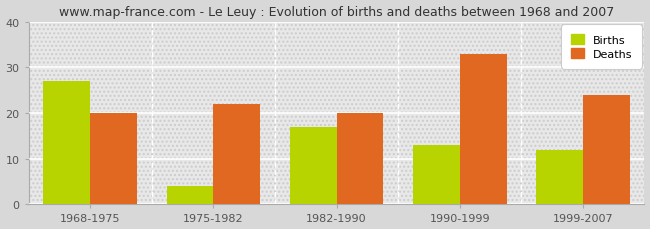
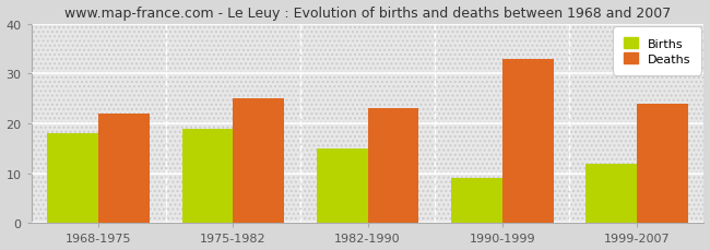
Births/1968-1975: 27 -> 18
Deaths/1968-1975: 20 -> 22
Births/1975-1982: 4 -> 19
Deaths/1975-1982: 22 -> 25
Births/1982-1990: 17 -> 15
Deaths/1982-1990: 20 -> 23
Births/1990-1999: 13 -> 9
